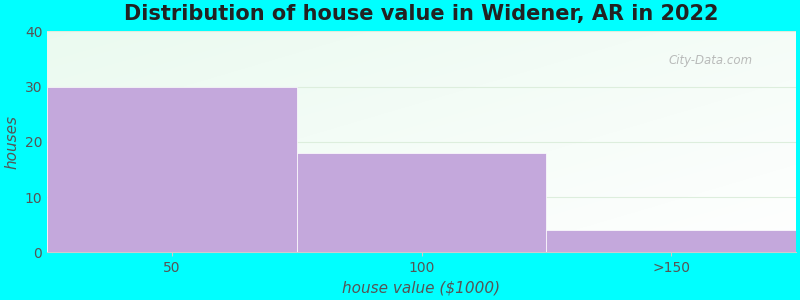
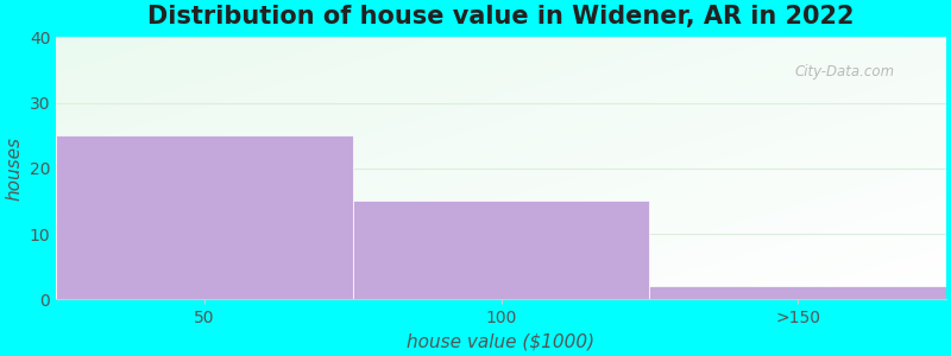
50: 30 -> 25
100: 18 -> 15
>150: 4 -> 2
